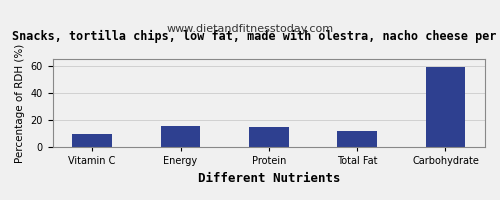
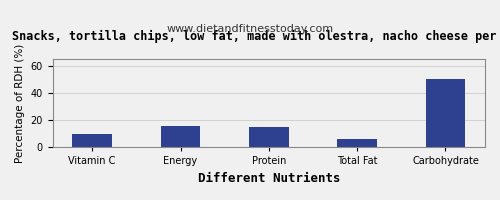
Total Fat: 12 -> 6
Carbohydrate: 59 -> 50
